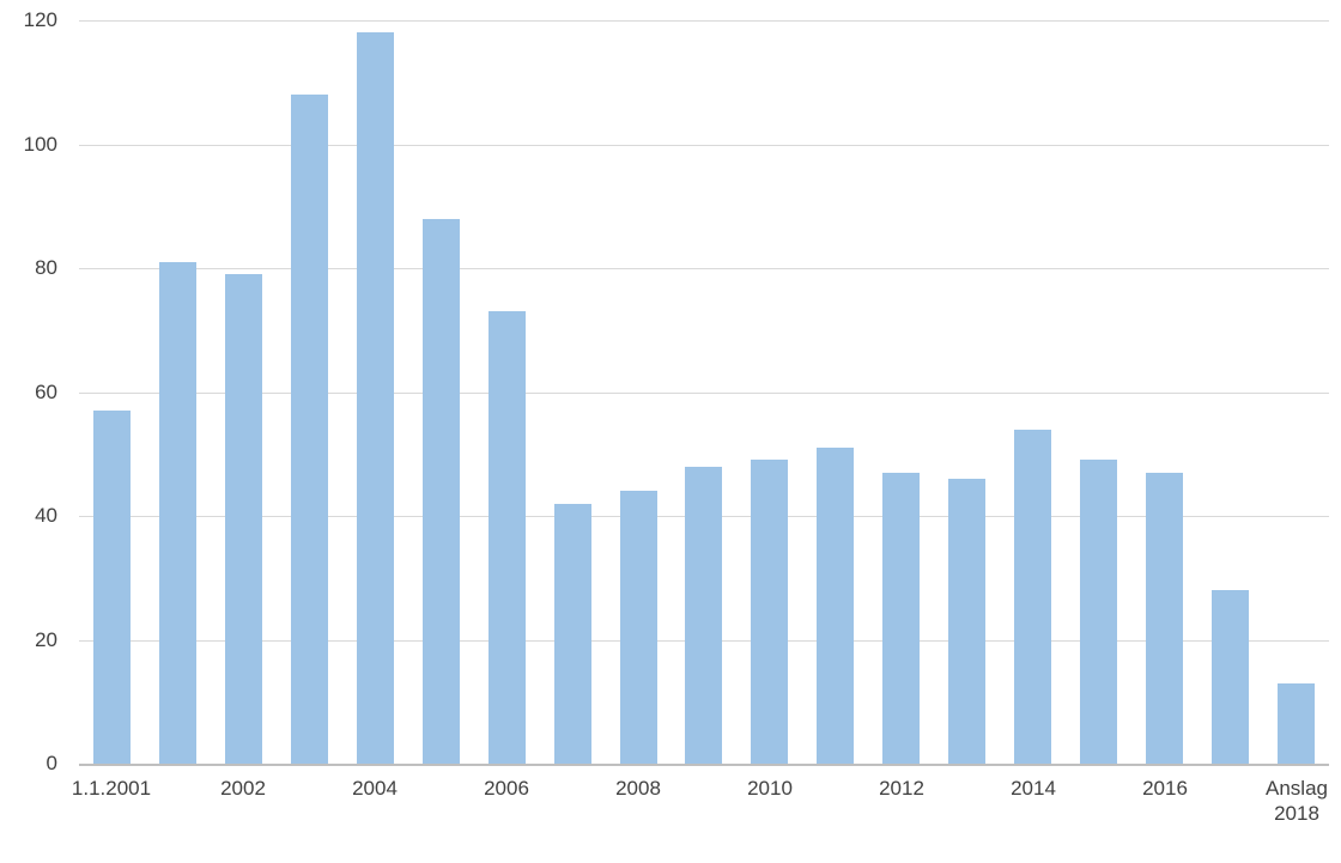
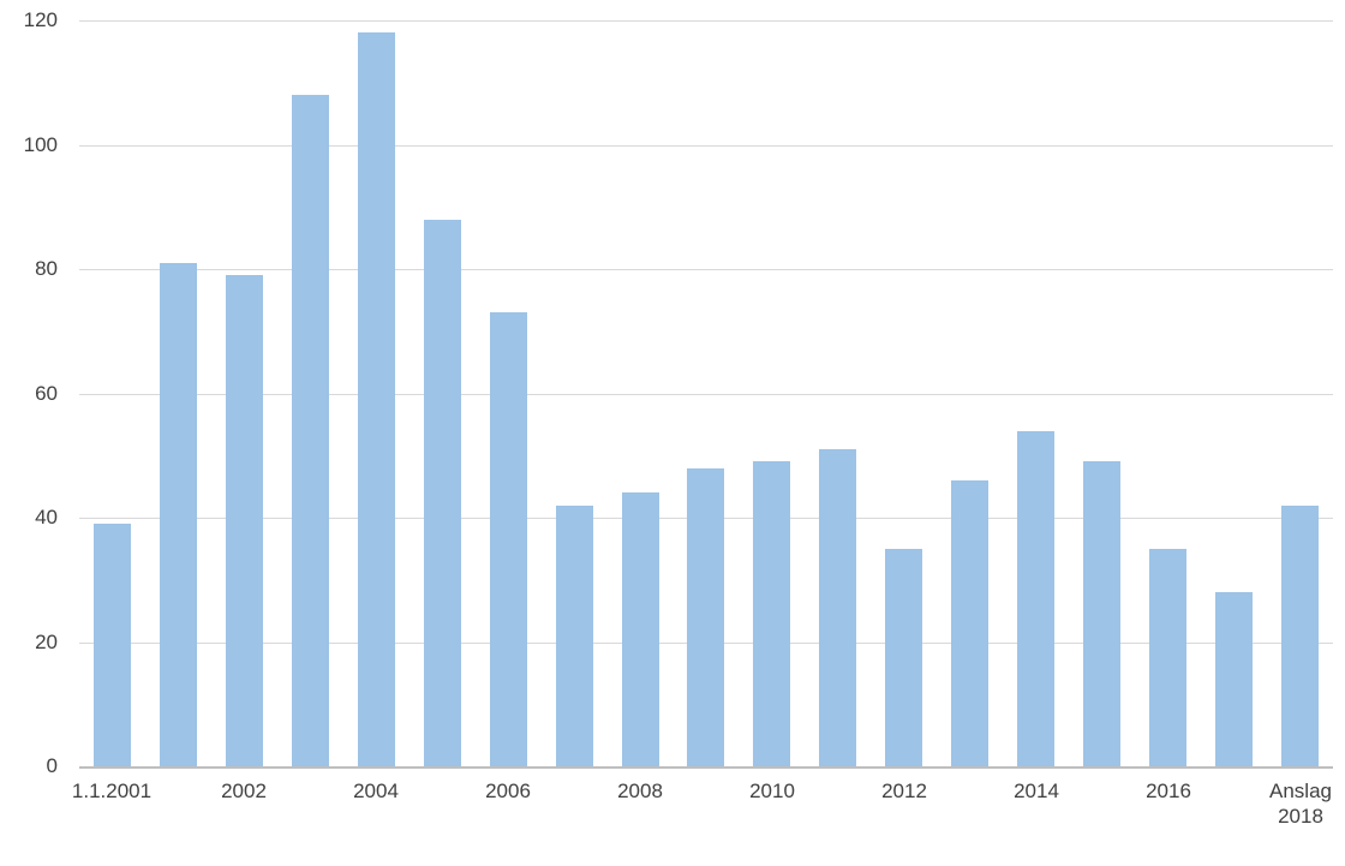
1.1.2001: 57 -> 39
2012: 47 -> 35
2016: 47 -> 35
Anslag 2018: 13 -> 42
